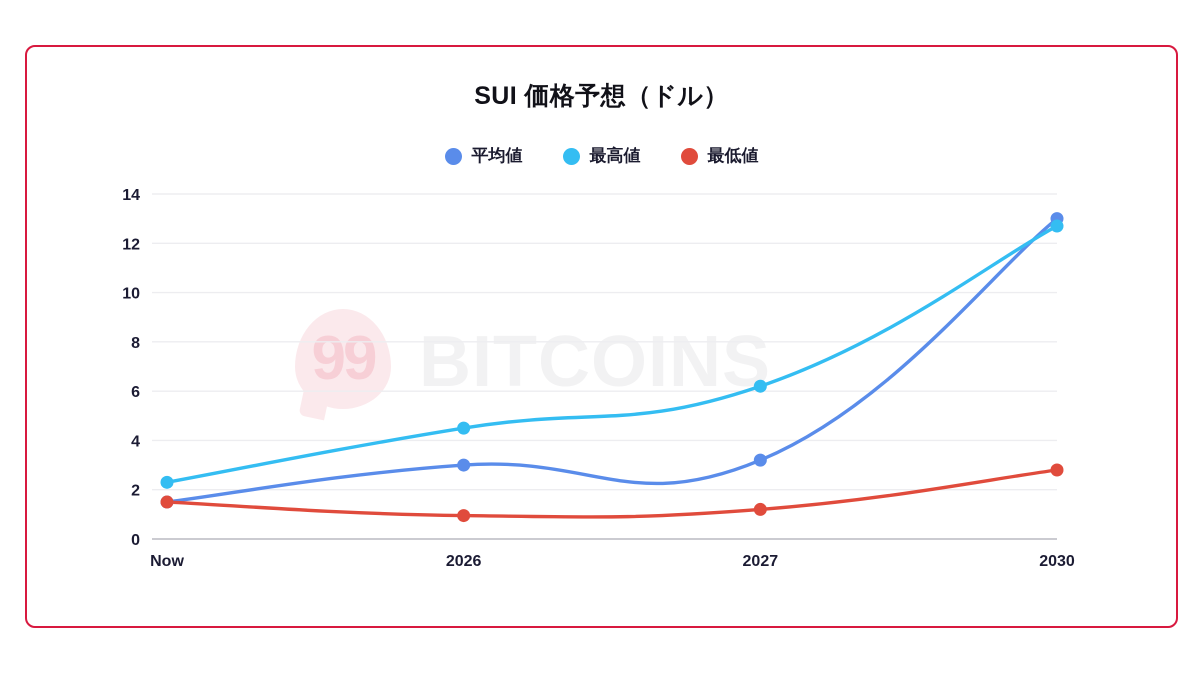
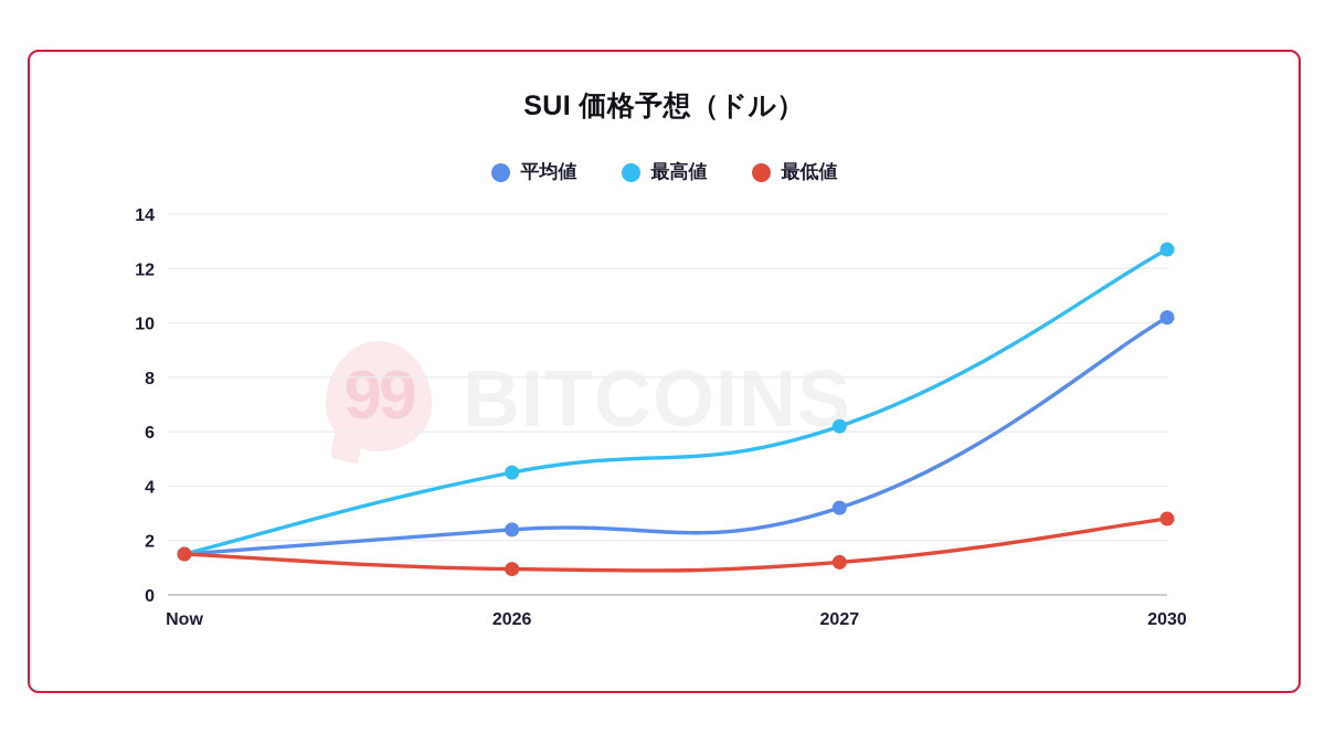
最高値/Now: 2.3 -> 1.5
平均値/2026: 3.0 -> 2.4
平均値/2030: 13.0 -> 10.2
